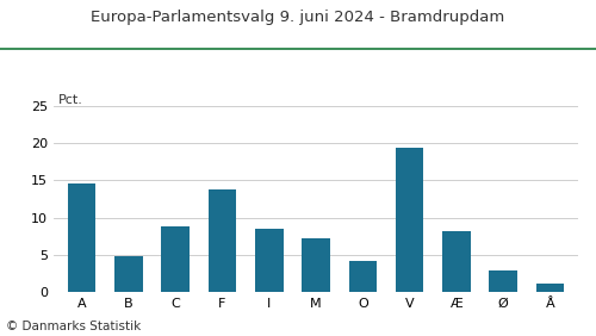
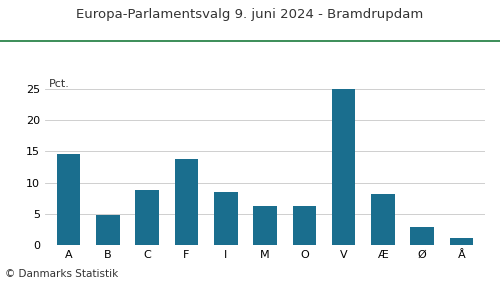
M: 7.2 -> 6.2
O: 4.2 -> 6.2
V: 19.4 -> 25.0
